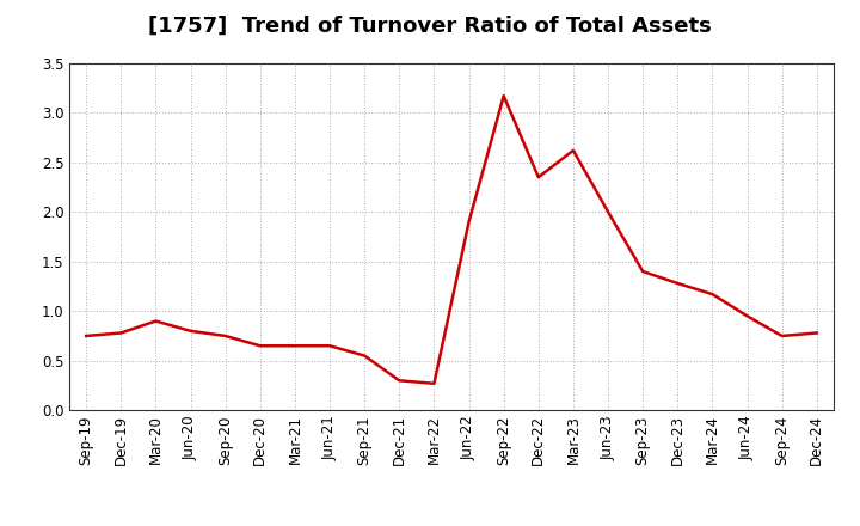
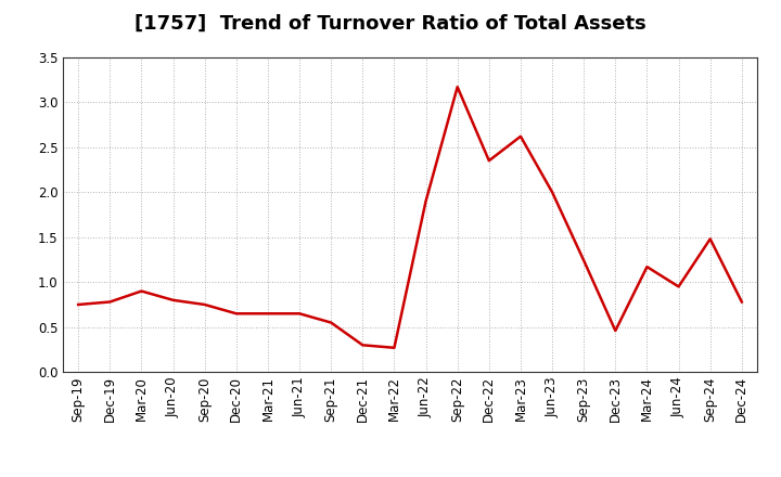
Sep-23: 1.40 -> 1.24
Dec-23: 1.28 -> 0.46
Sep-24: 0.75 -> 1.48
